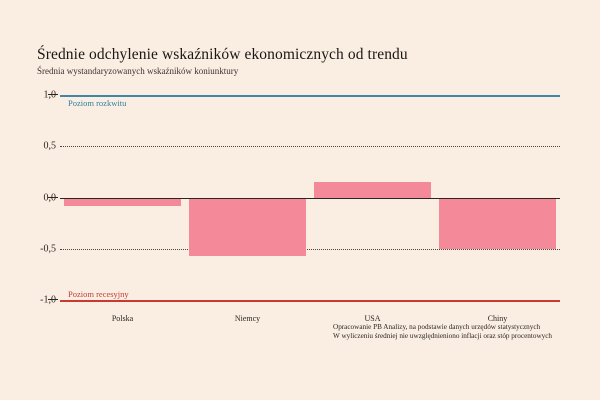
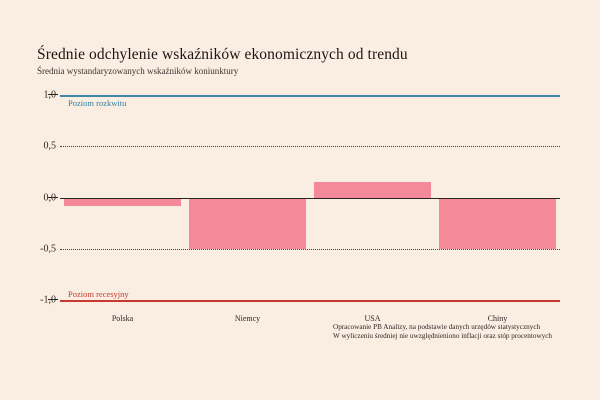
Niemcy: -0,57 -> -0,50
